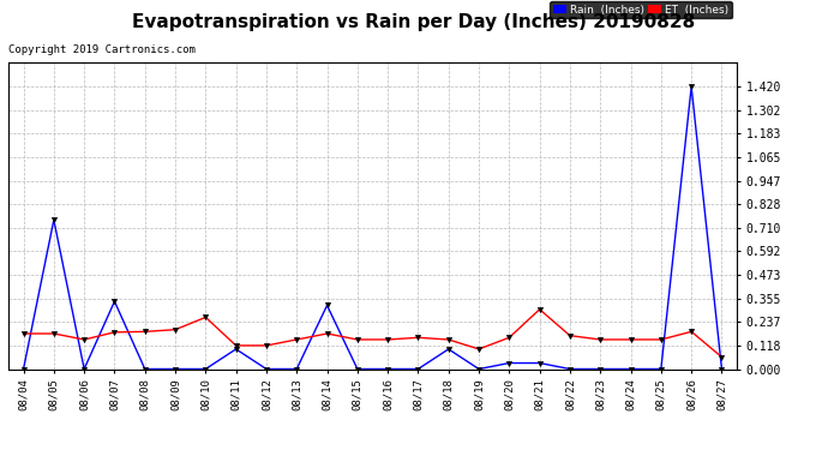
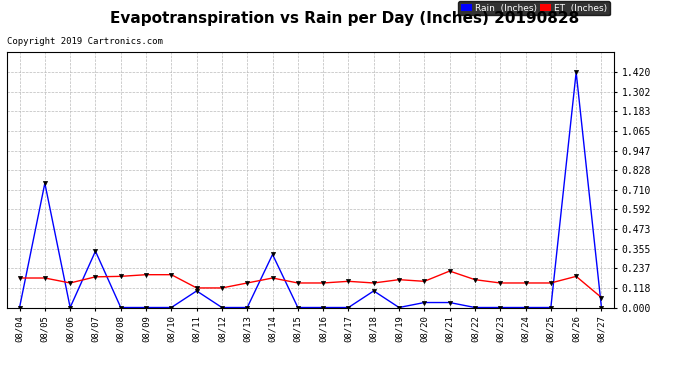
ET (Inches)/08/10: 0.26 -> 0.20
ET (Inches)/08/19: 0.10 -> 0.17
ET (Inches)/08/21: 0.30 -> 0.22
